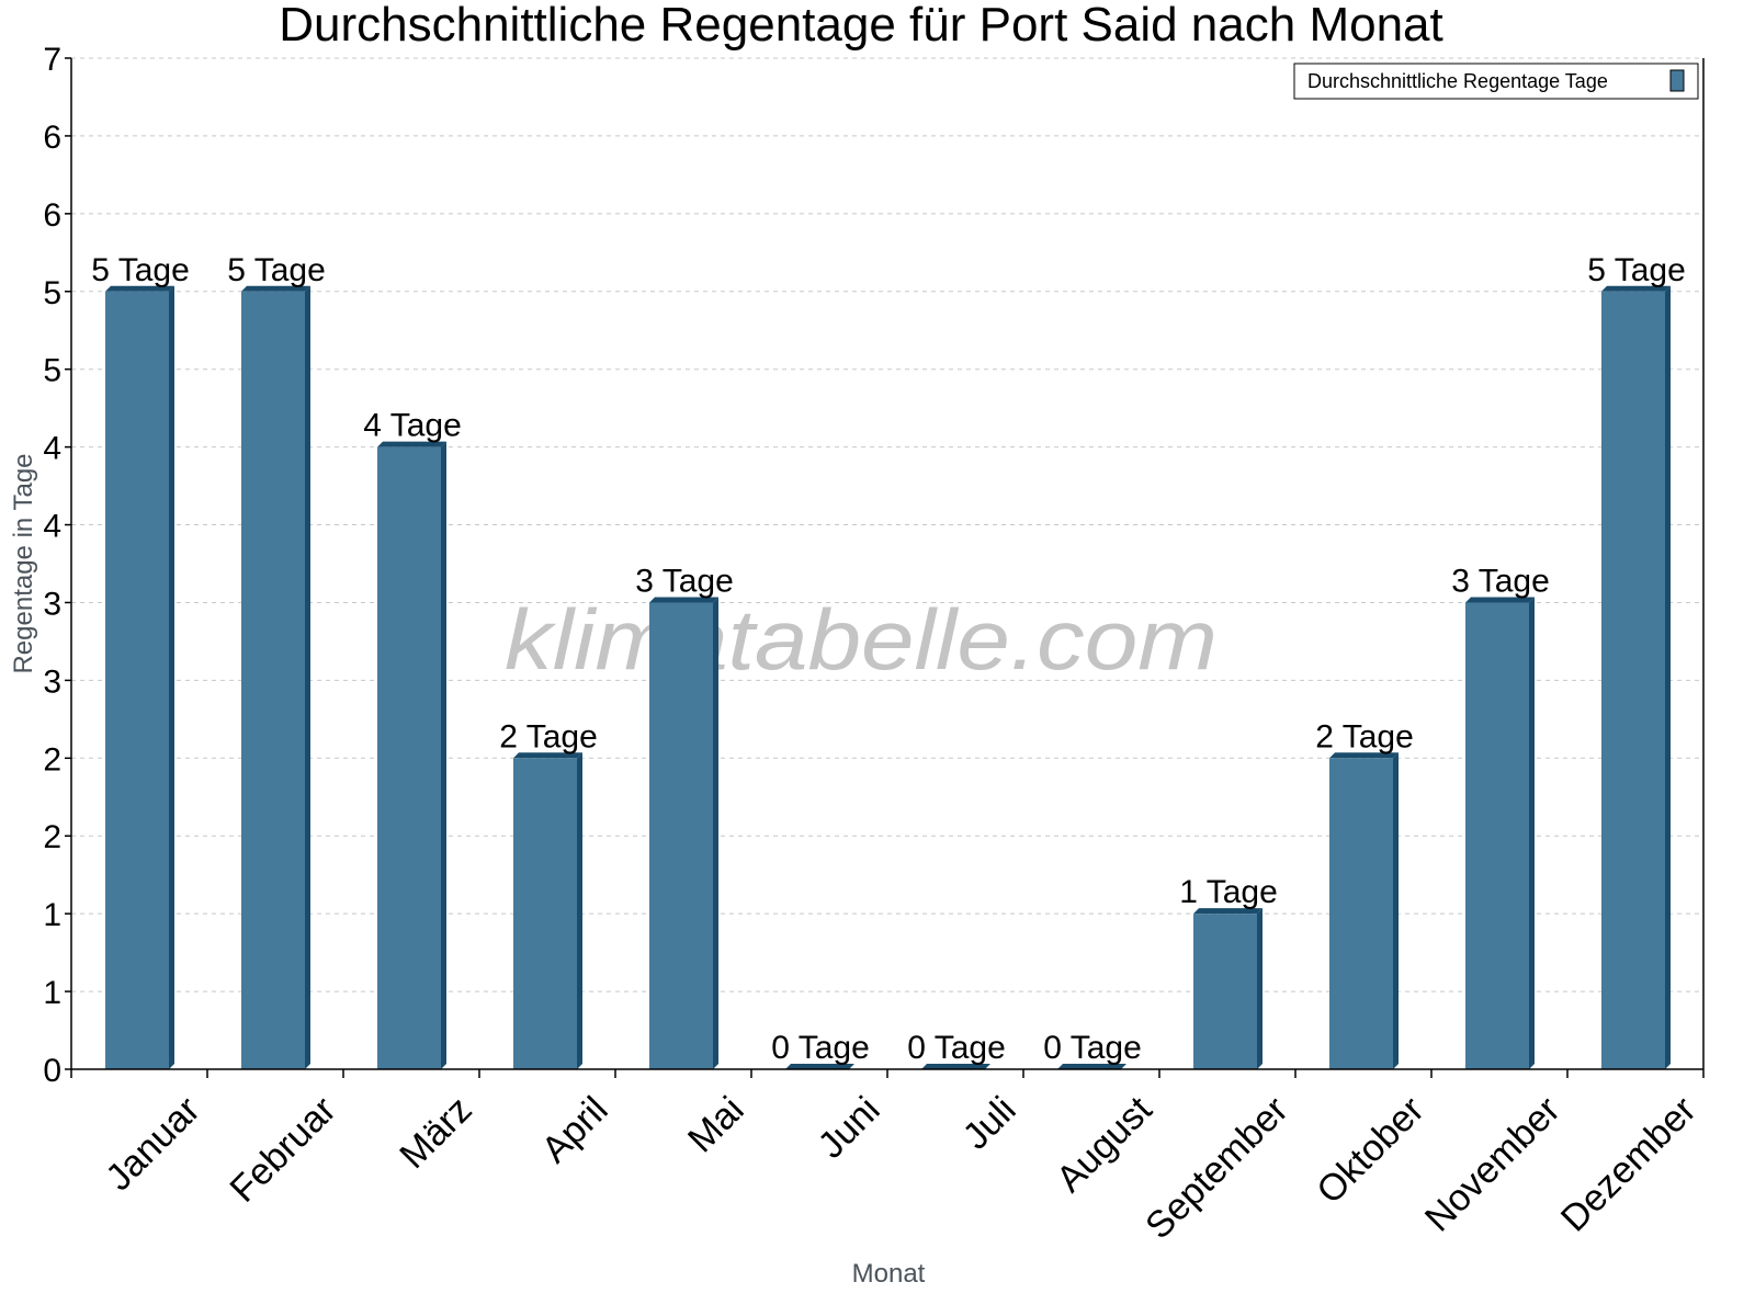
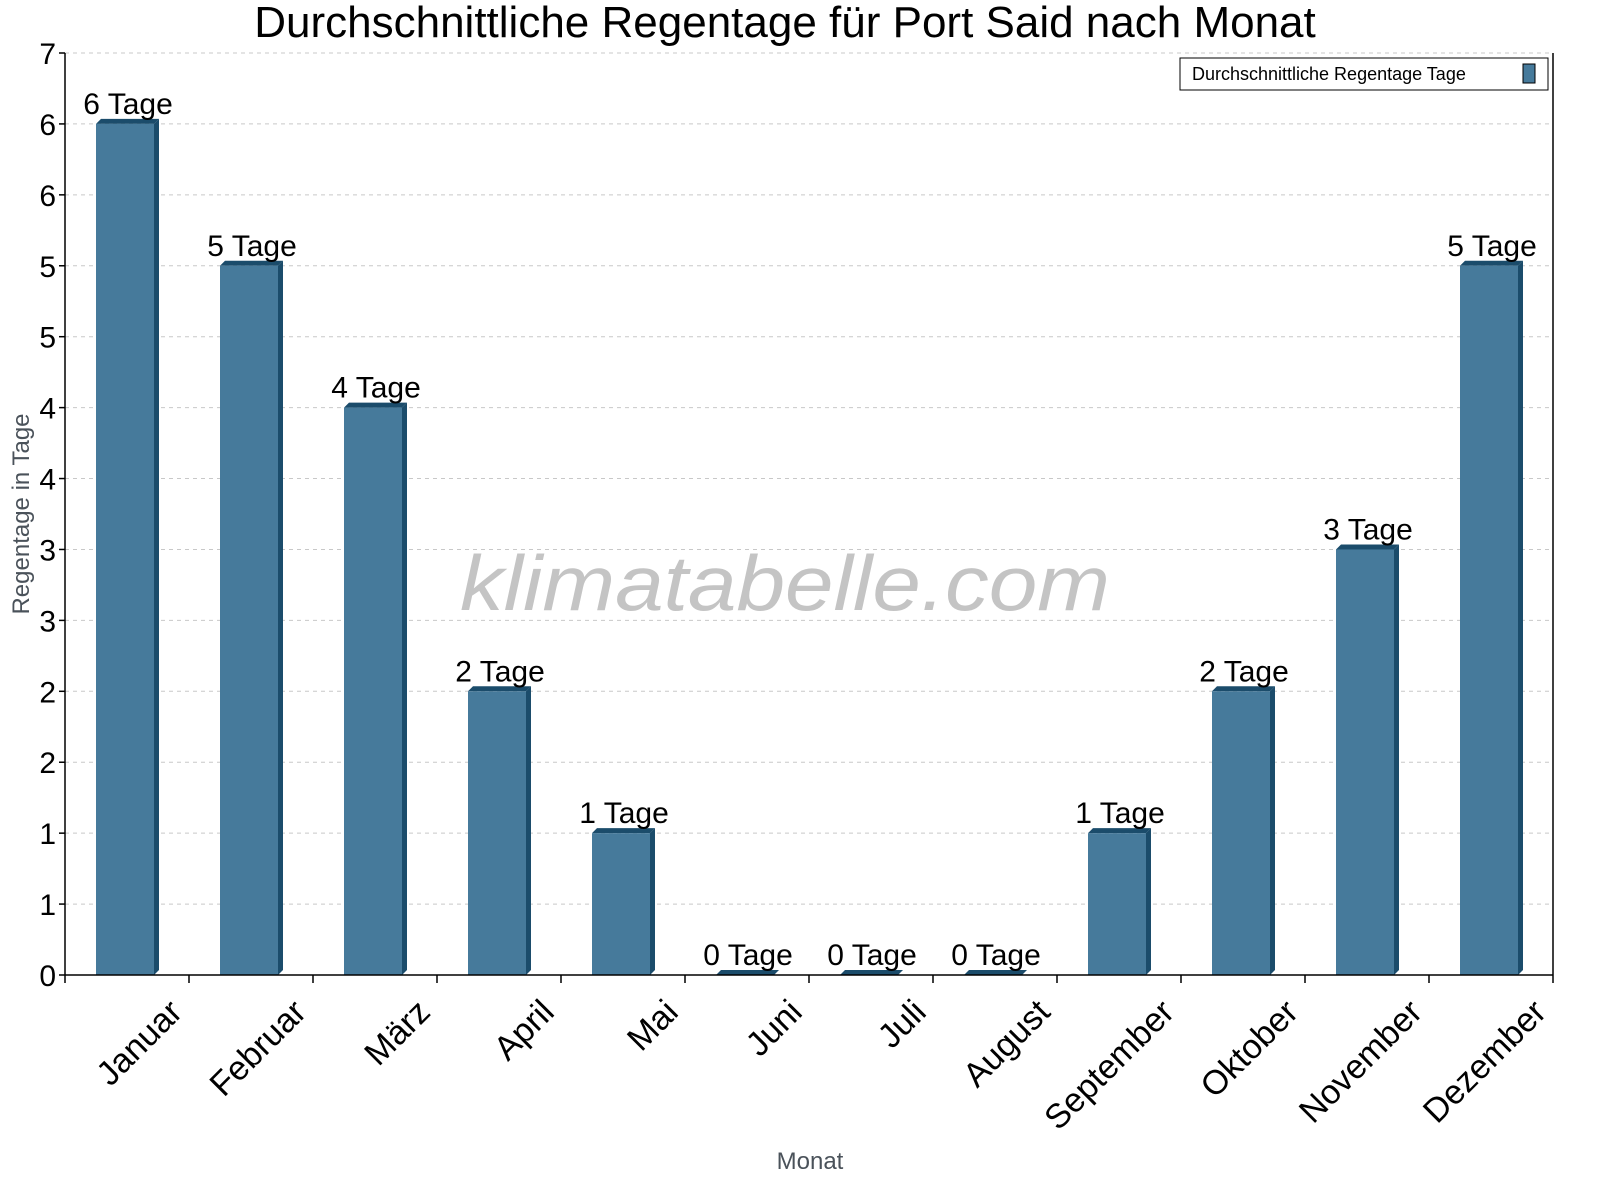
Januar: 5 -> 6
Mai: 3 -> 1
